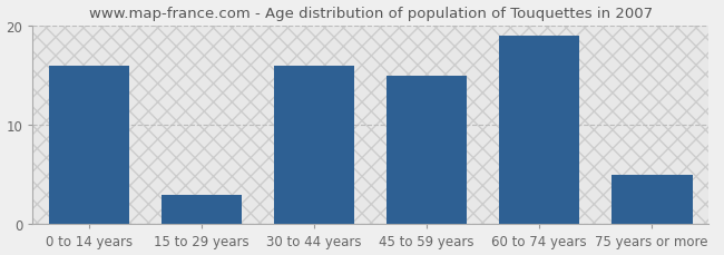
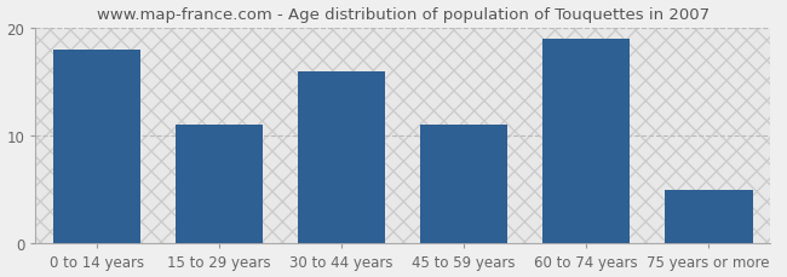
0 to 14 years: 16 -> 18
15 to 29 years: 3 -> 11
45 to 59 years: 15 -> 11
